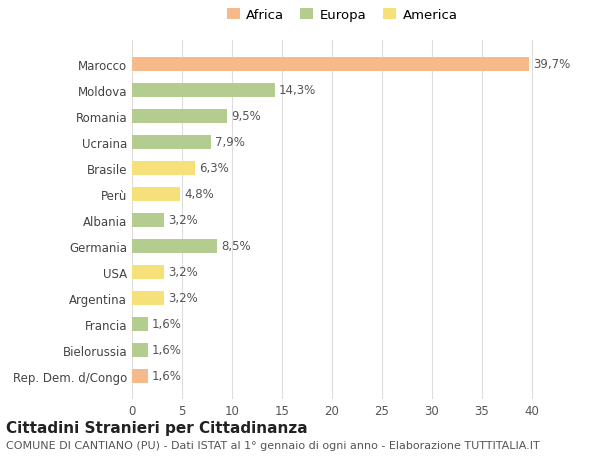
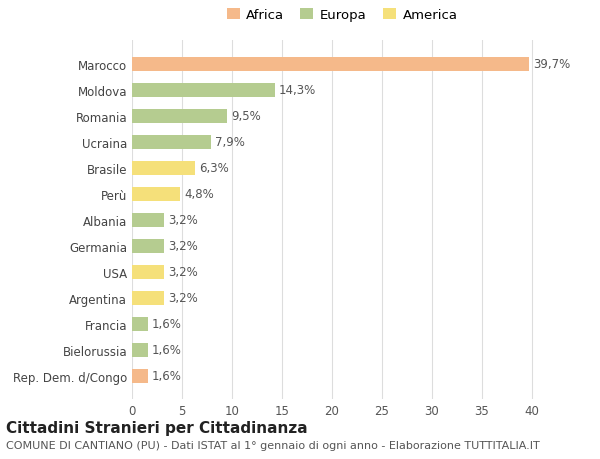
Germania: 8,5% -> 3,2%
